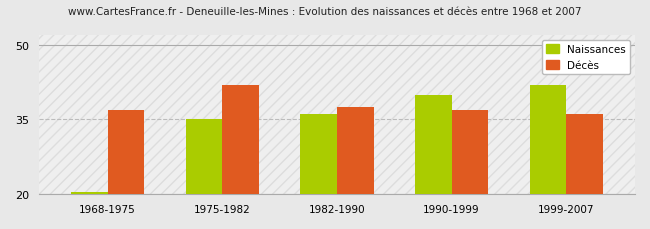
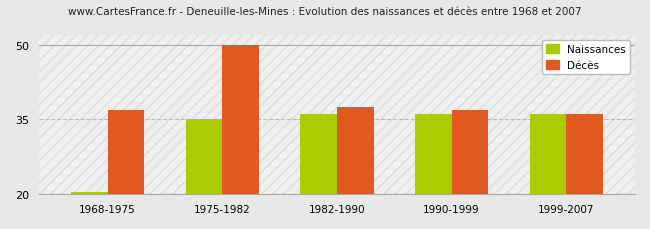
Décès/1975-1982: 42.0 -> 50.0
Naissances/1990-1999: 40.0 -> 36.0
Naissances/1999-2007: 42.0 -> 36.0
